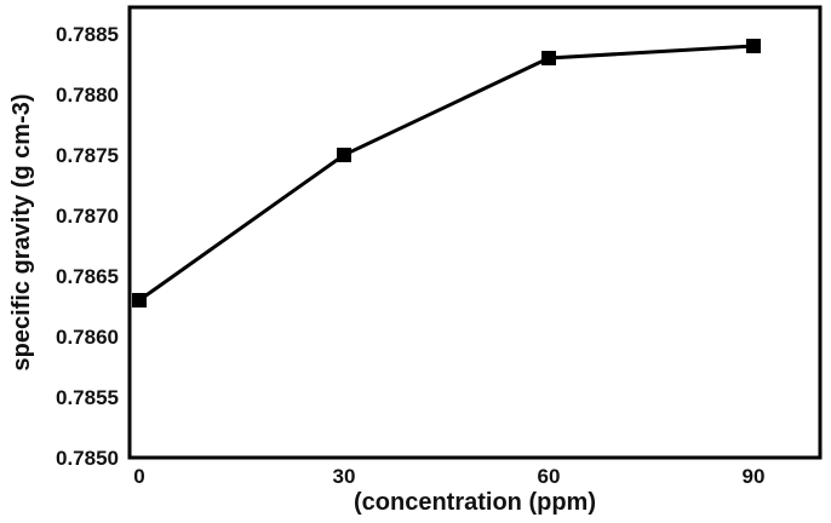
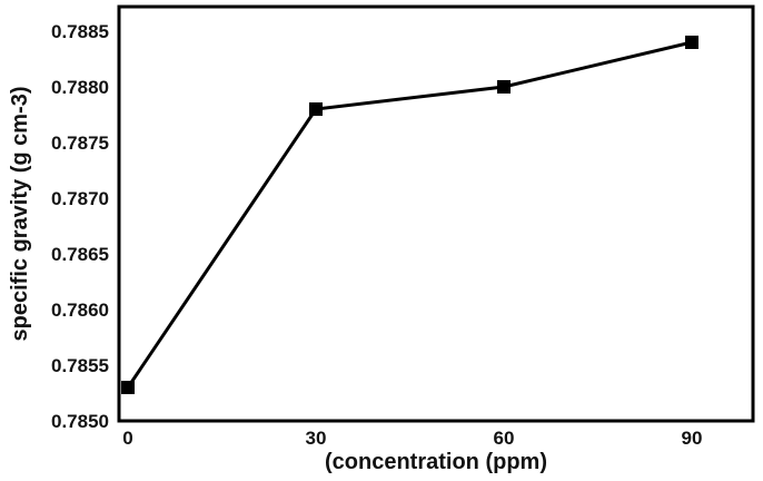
0: 0.7863 -> 0.7853
30: 0.7875 -> 0.7878
60: 0.7883 -> 0.7880
